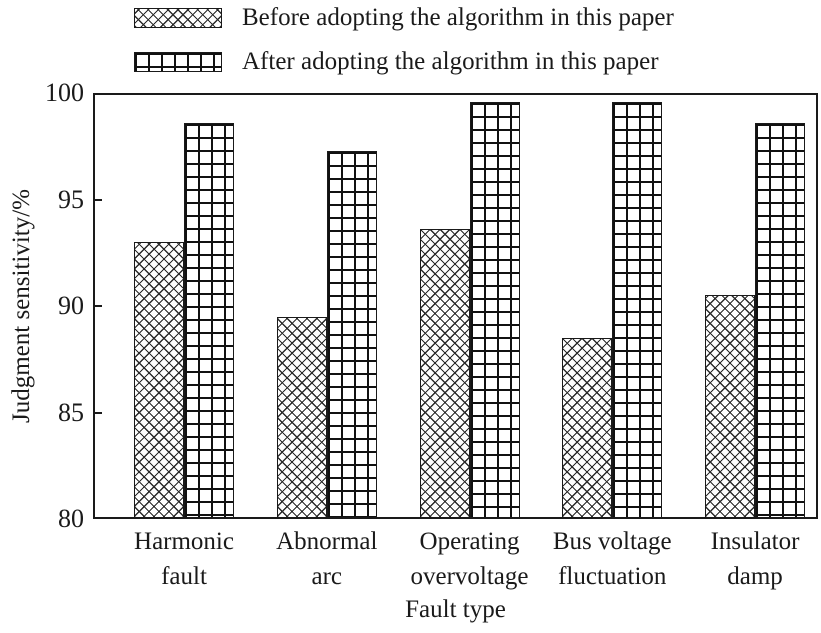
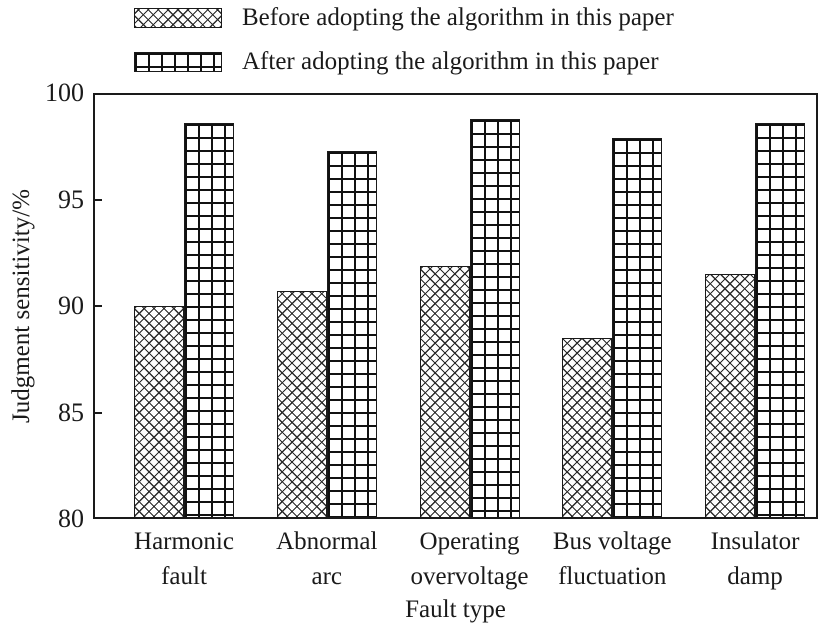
Before adopting the algorithm in this paper/Harmonic fault: 93.0 -> 90.0
Before adopting the algorithm in this paper/Abnormal arc: 89.5 -> 90.7
Before adopting the algorithm in this paper/Operating overvoltage: 93.6 -> 91.9
After adopting the algorithm in this paper/Operating overvoltage: 99.6 -> 98.8
After adopting the algorithm in this paper/Bus voltage fluctuation: 99.6 -> 97.9
Before adopting the algorithm in this paper/Insulator damp: 90.5 -> 91.5
